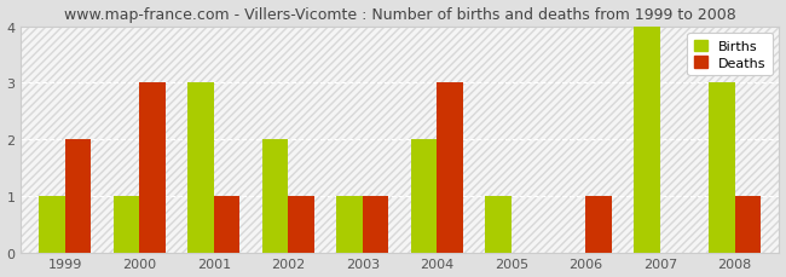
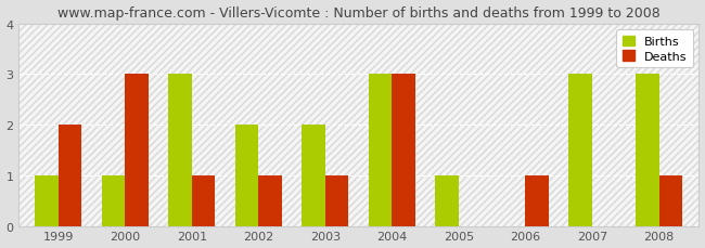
Births/2003: 1 -> 2
Births/2004: 2 -> 3
Births/2007: 4 -> 3
